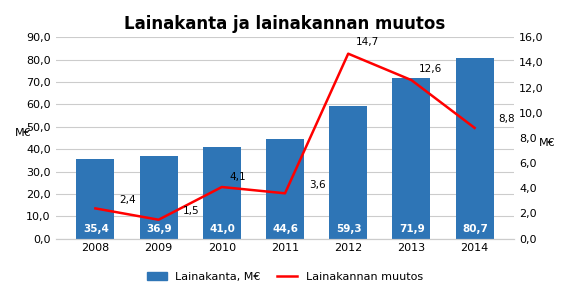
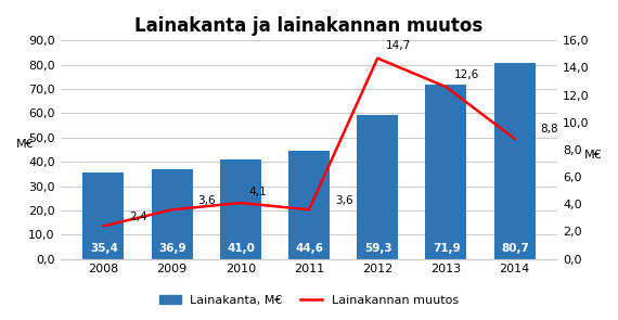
Lainakannan muutos/2009: 1,5 -> 3,6
